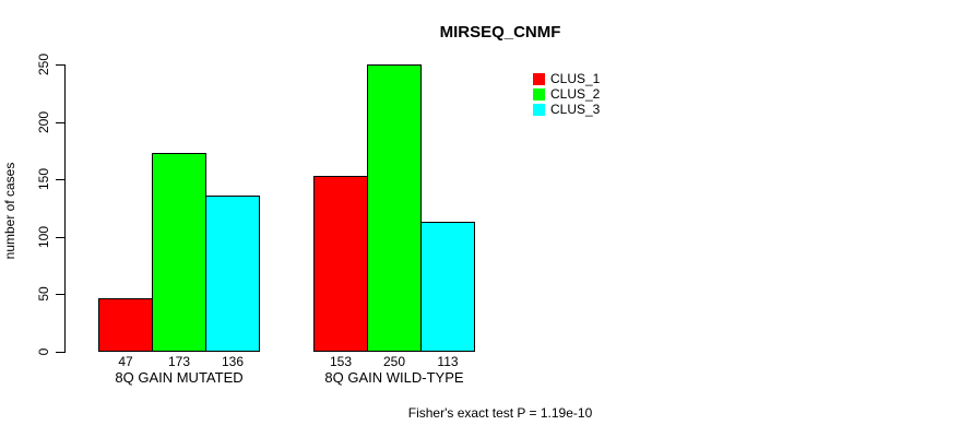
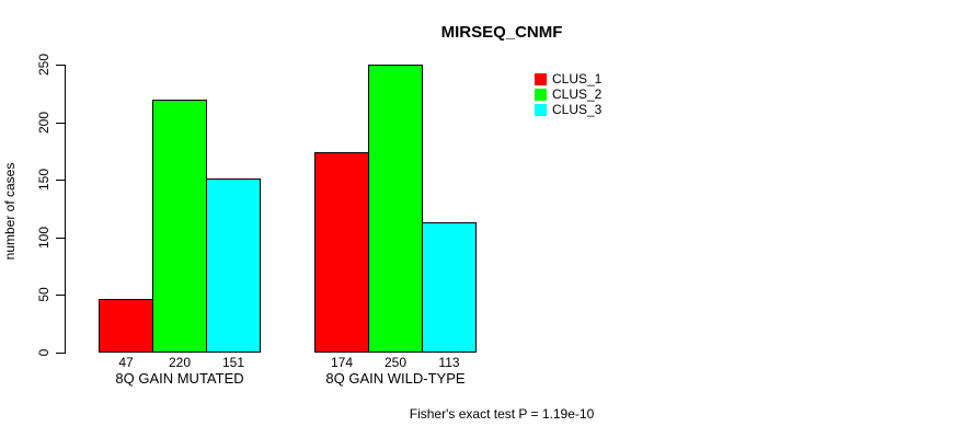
CLUS_2/8Q GAIN MUTATED: 173 -> 220
CLUS_3/8Q GAIN MUTATED: 136 -> 151
CLUS_1/8Q GAIN WILD-TYPE: 153 -> 174
